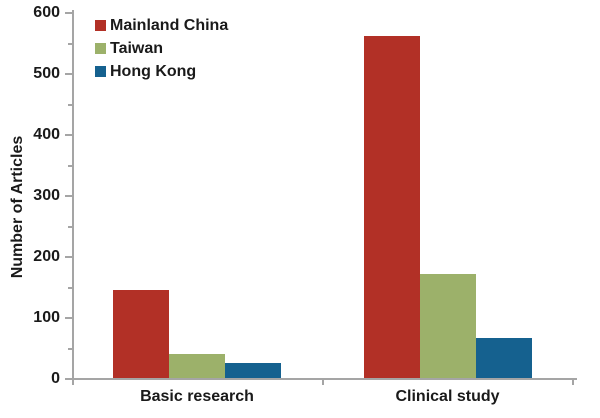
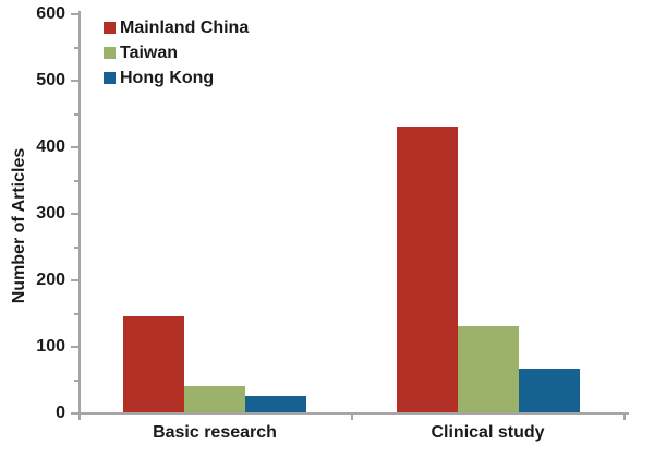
Mainland China/Clinical study: 560 -> 430
Taiwan/Clinical study: 170 -> 130
